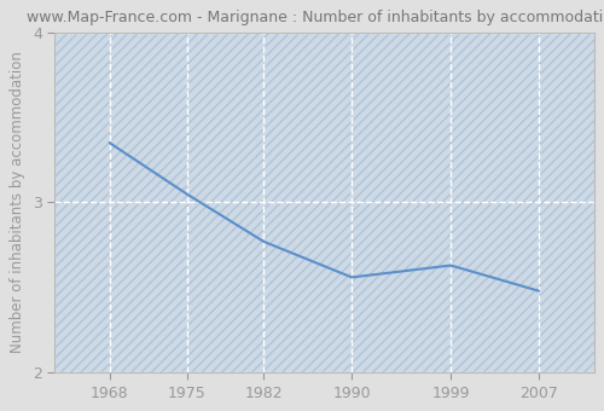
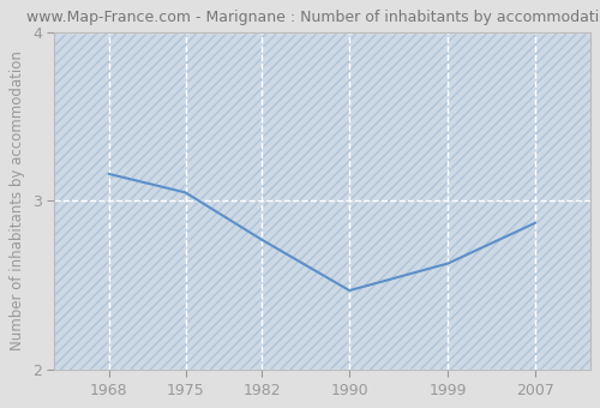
1968: 3.35 -> 3.16
1990: 2.56 -> 2.47
2007: 2.48 -> 2.87
